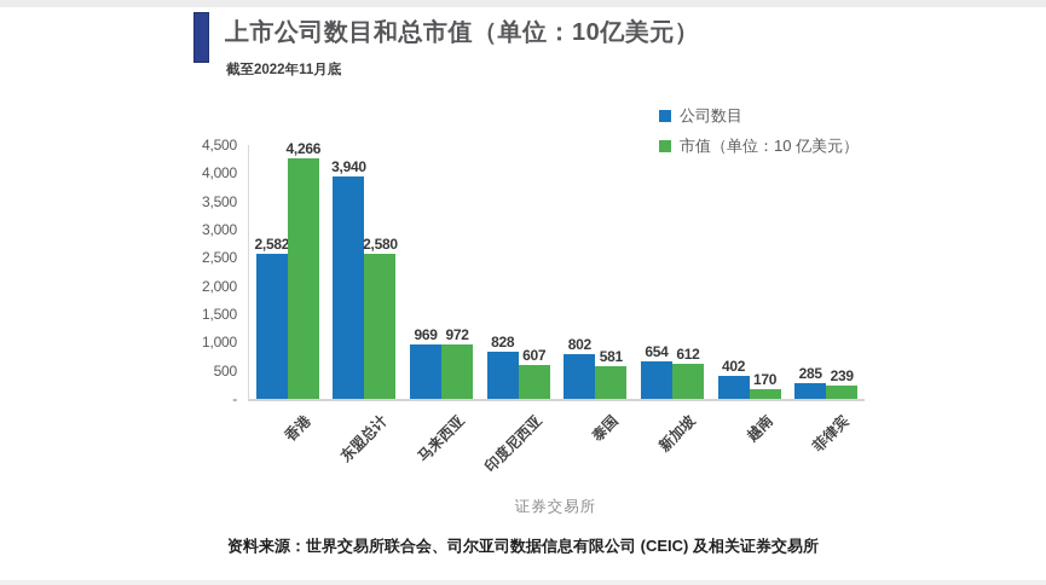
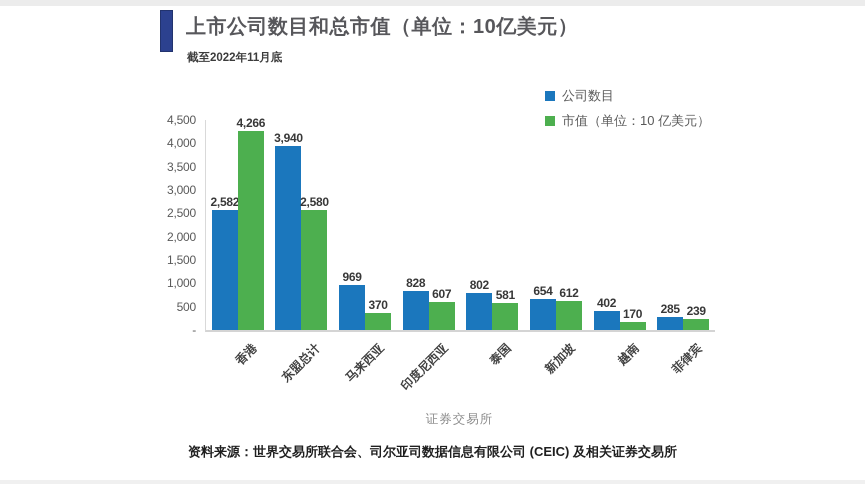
市值（单位：10 亿美元）/马来西亚: 972 -> 370
